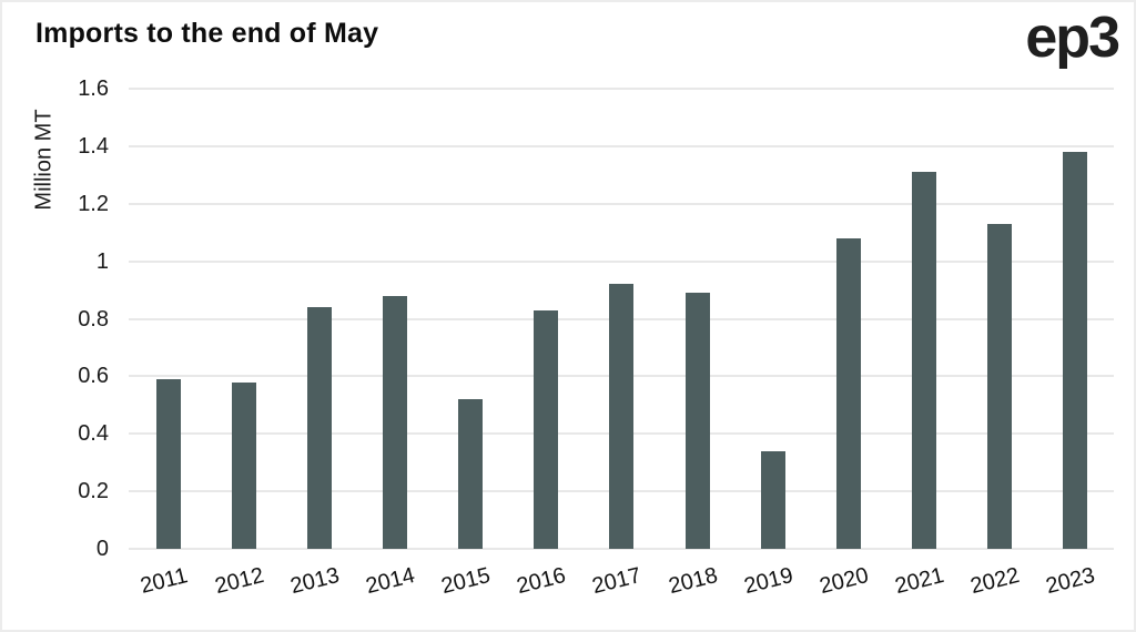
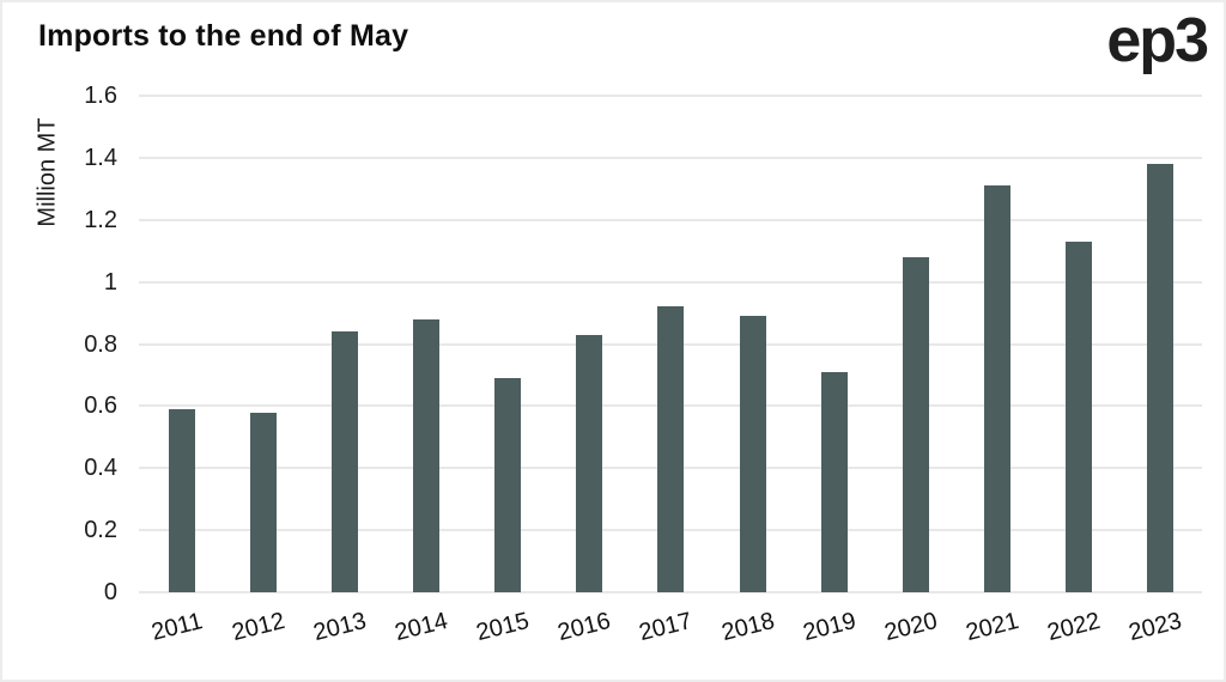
2015: 0.52 -> 0.69
2019: 0.34 -> 0.71
